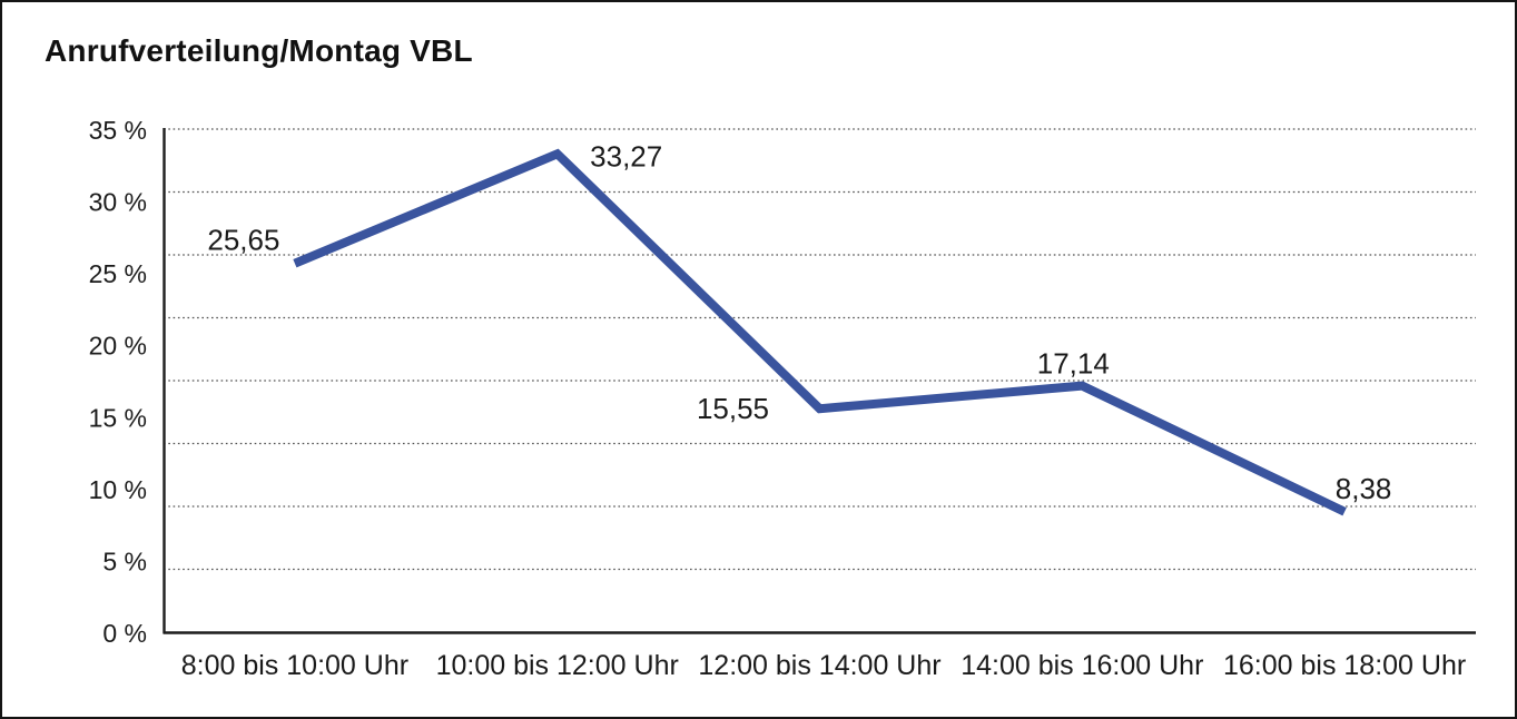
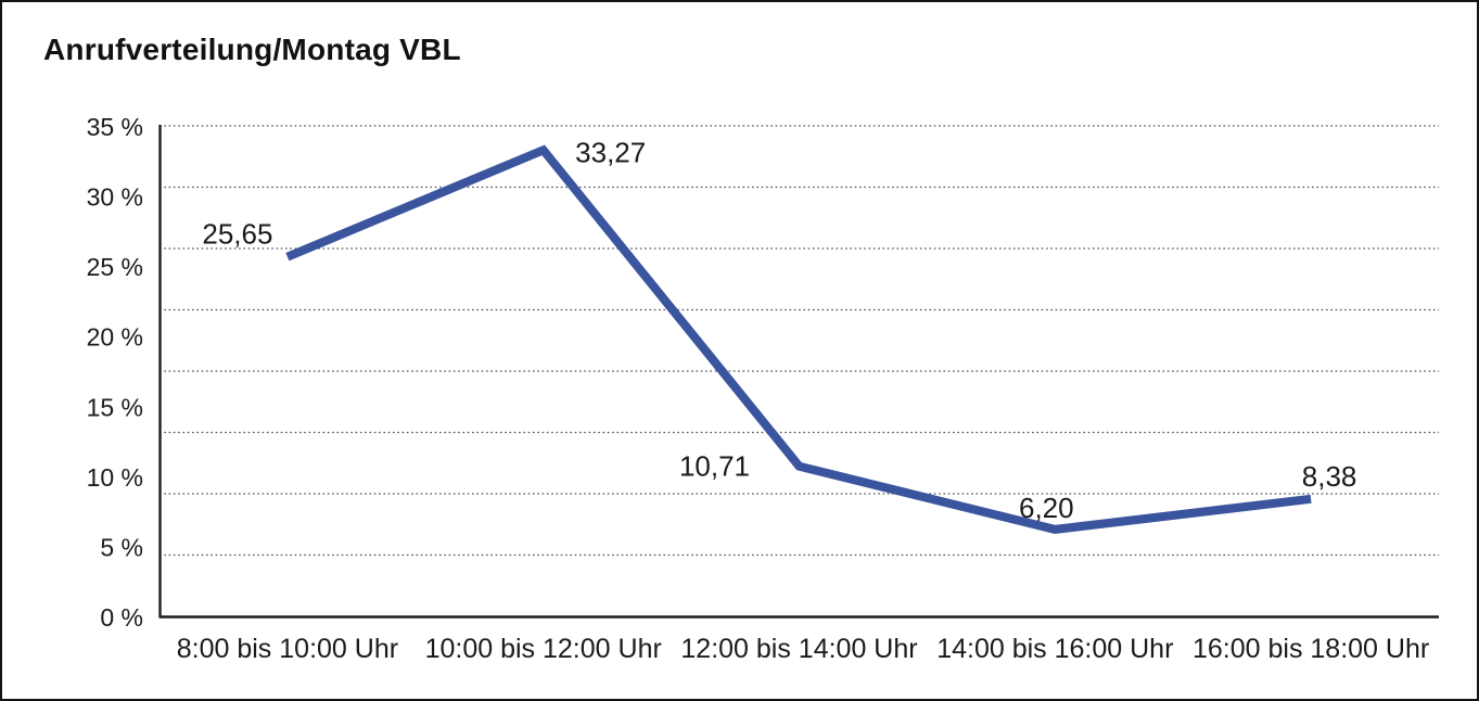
12:00 bis 14:00 Uhr: 15,55 -> 10,71
14:00 bis 16:00 Uhr: 17,14 -> 6,20
